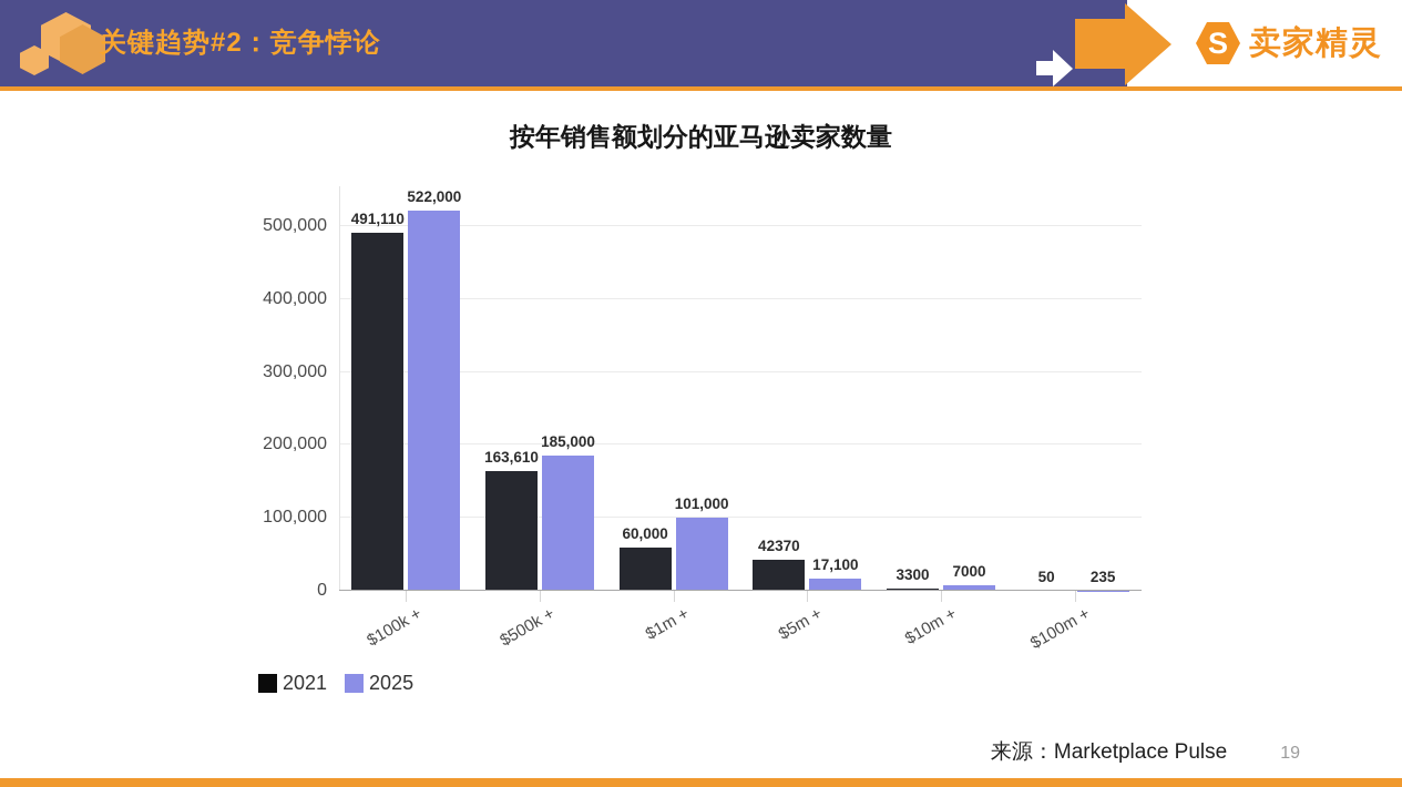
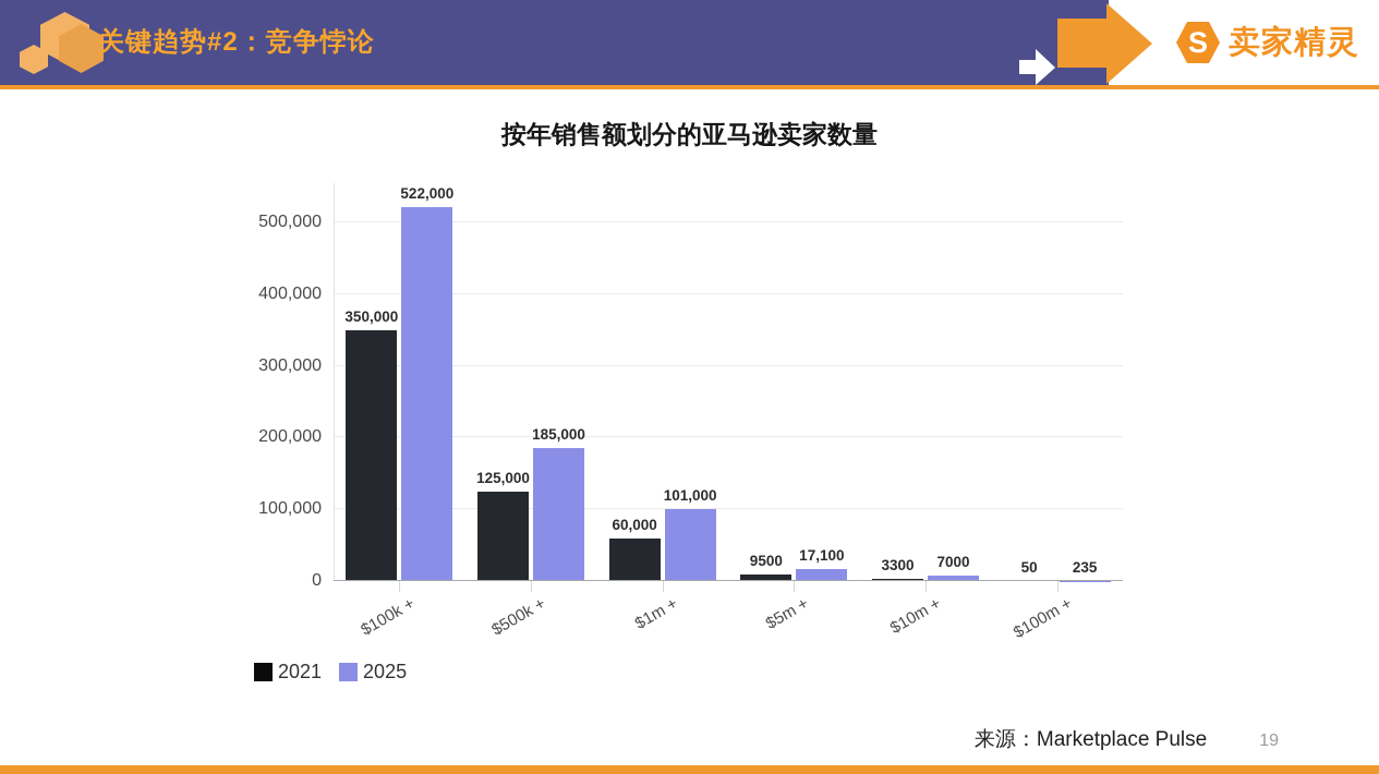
2021/$100k +: 491,110 -> 350,000
2021/$500k +: 163,610 -> 125,000
2021/$5m +: 42370 -> 9500
